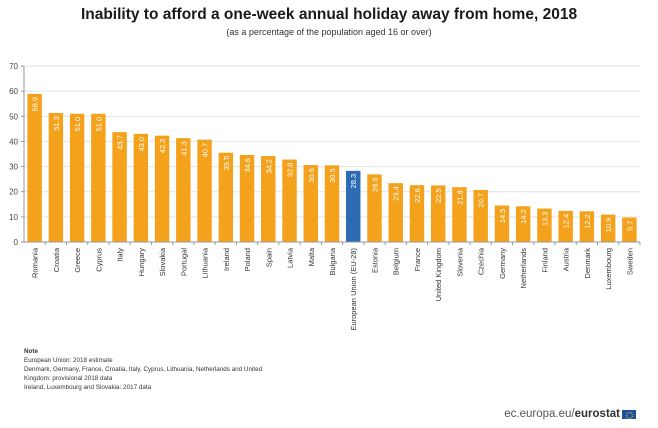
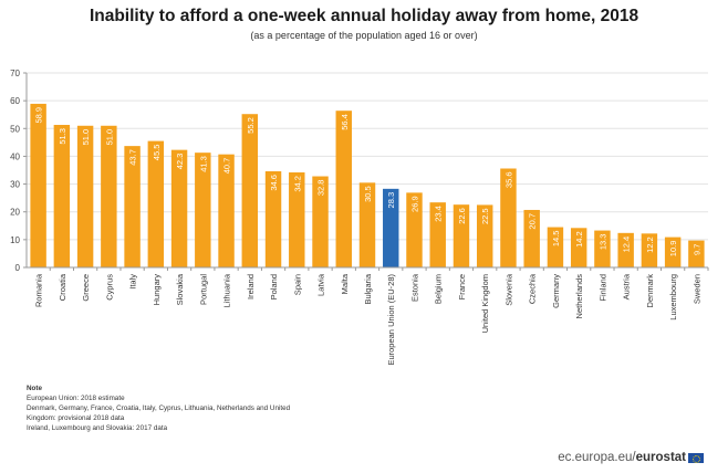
Hungary: 43.0 -> 45.5
Ireland: 35.5 -> 55.2
Malta: 30.6 -> 56.4
Slovenia: 21.8 -> 35.6
